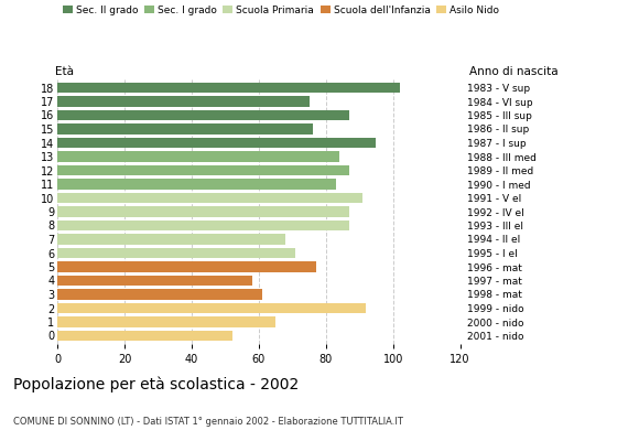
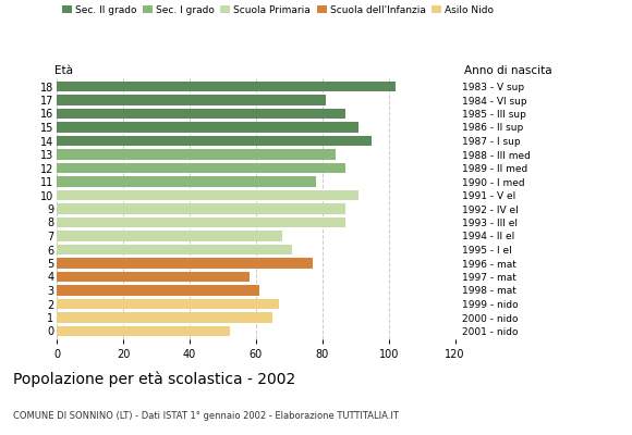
17: 75 -> 81
15: 76 -> 91
11: 83 -> 78
2: 92 -> 67
